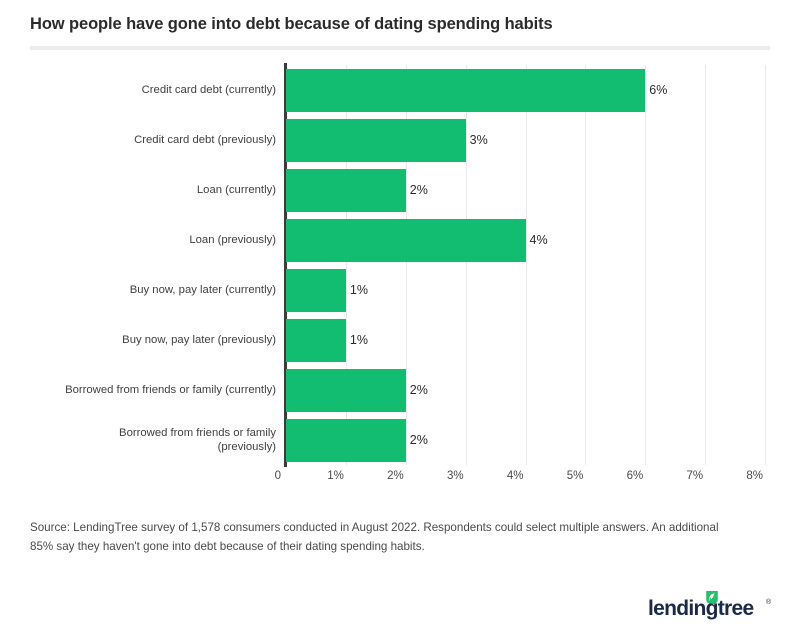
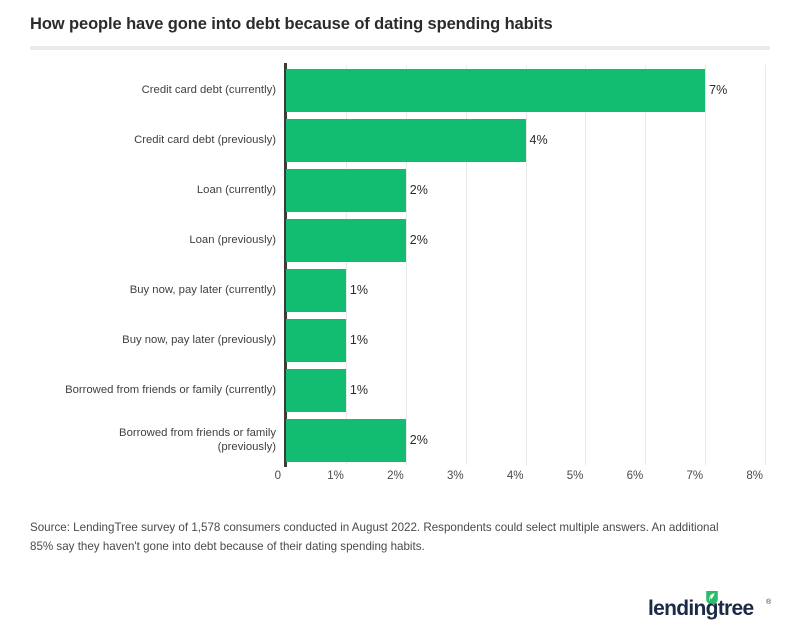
Credit card debt (currently): 6% -> 7%
Credit card debt (previously): 3% -> 4%
Loan (previously): 4% -> 2%
Borrowed from friends or family (currently): 2% -> 1%
